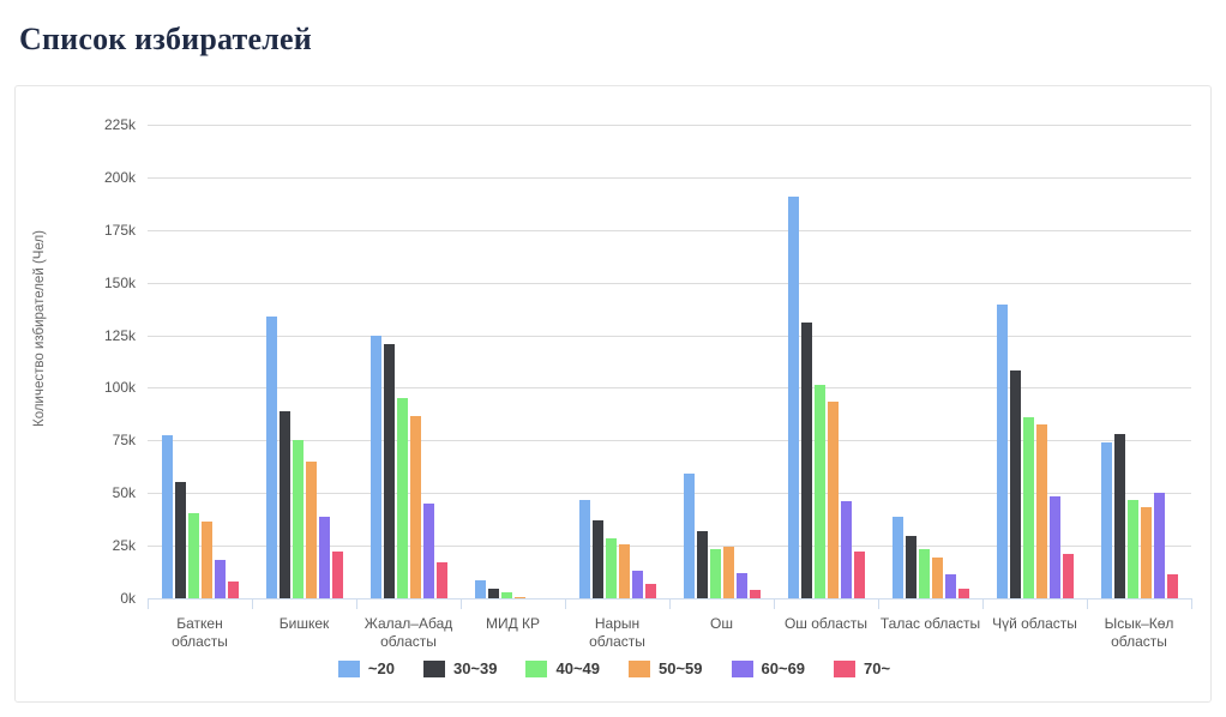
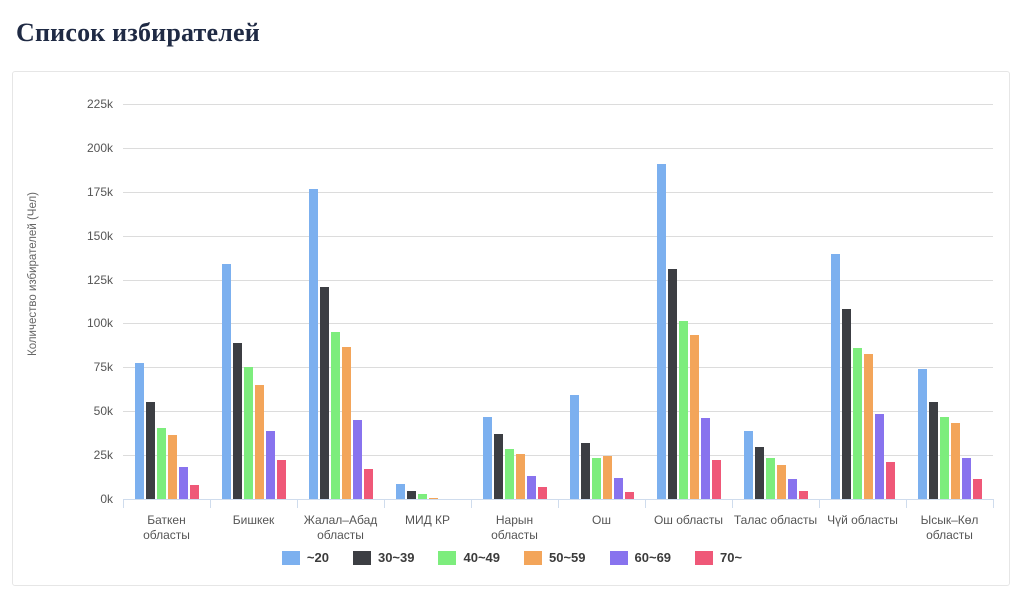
~20/Жалал–Абад областы: 125k -> 176k
30~39/Ысык–Көл областы: 78k -> 56k
60~69/Ысык–Көл областы: 50k -> 24k
